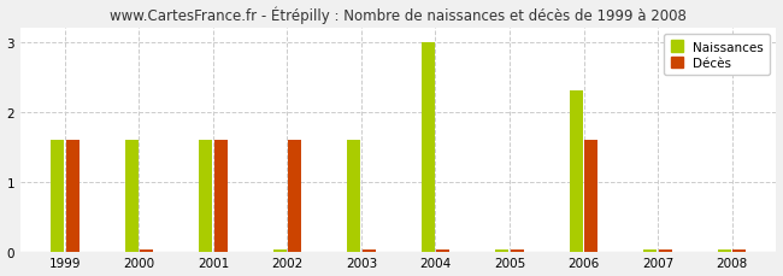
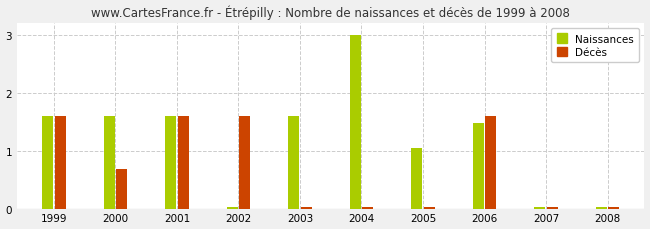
Décès/2000: 0.04 -> 0.70
Naissances/2005: 0.04 -> 1.06
Naissances/2006: 2.30 -> 1.48
